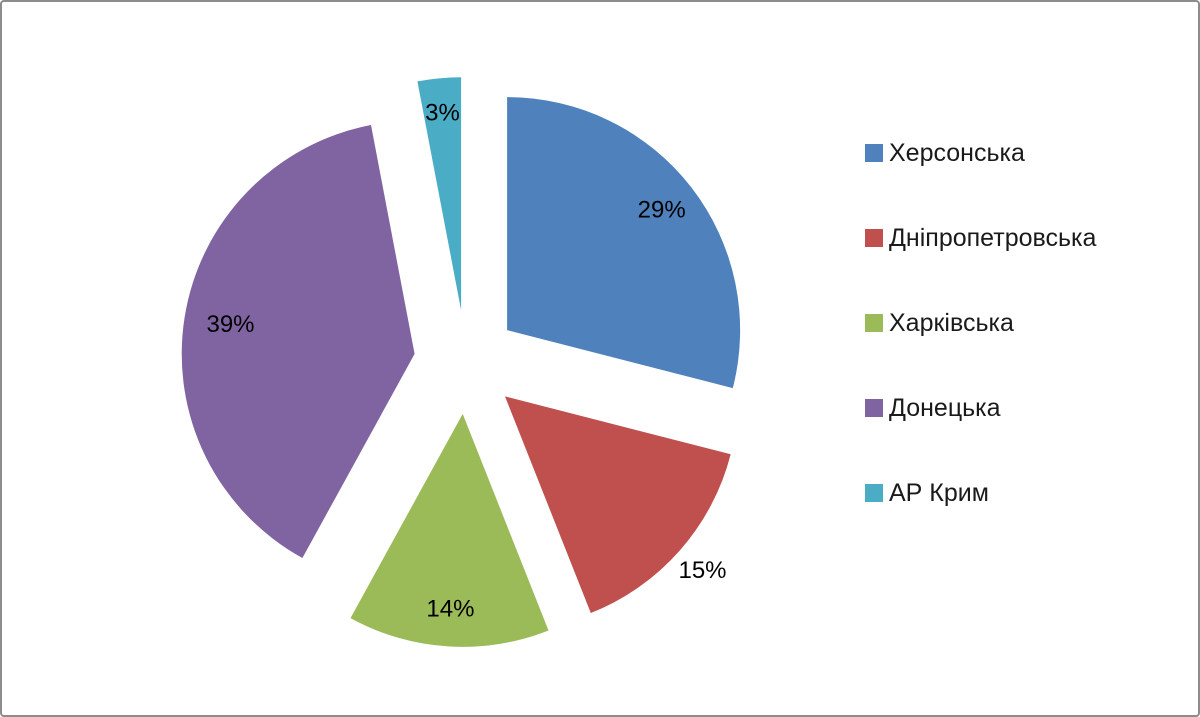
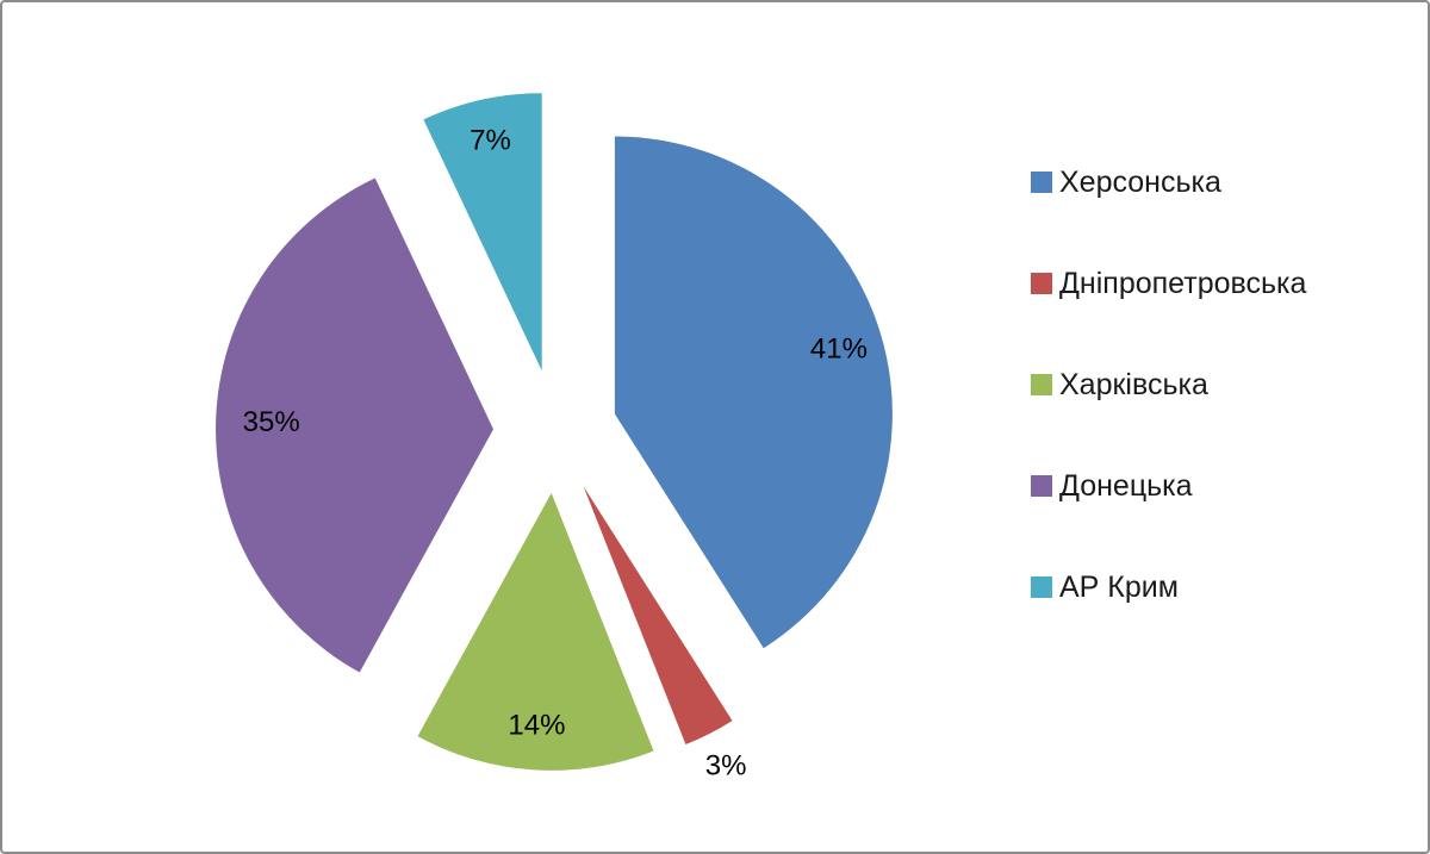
Херсонська: 29% -> 41%
Дніпропетровська: 15% -> 3%
Донецька: 39% -> 35%
АР Крим: 3% -> 7%
